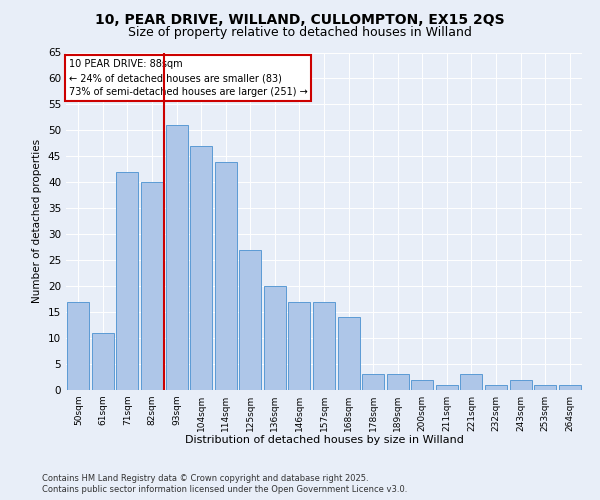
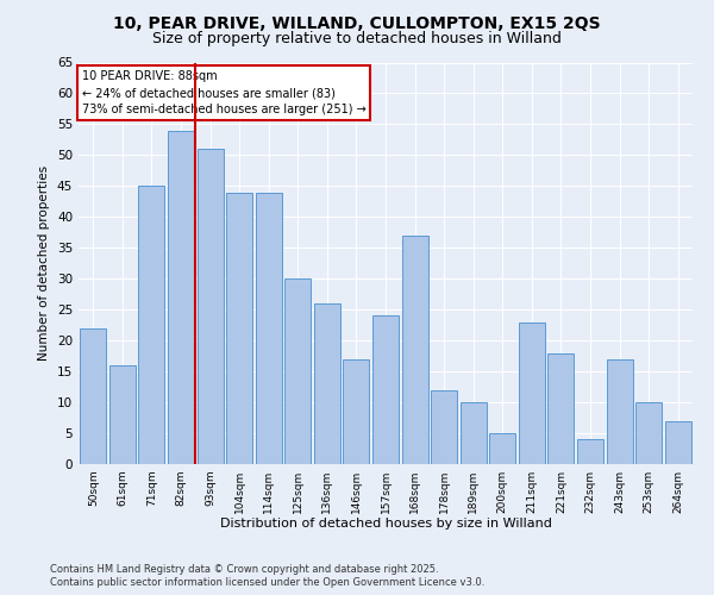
50sqm: 17 -> 22
61sqm: 11 -> 16
71sqm: 42 -> 45
82sqm: 40 -> 54
104sqm: 47 -> 44
125sqm: 27 -> 30
136sqm: 20 -> 26
157sqm: 17 -> 24
168sqm: 14 -> 37
178sqm: 3 -> 12
189sqm: 3 -> 10
200sqm: 2 -> 5
211sqm: 1 -> 23
221sqm: 3 -> 18
232sqm: 1 -> 4
243sqm: 2 -> 17
253sqm: 1 -> 10
264sqm: 1 -> 7
